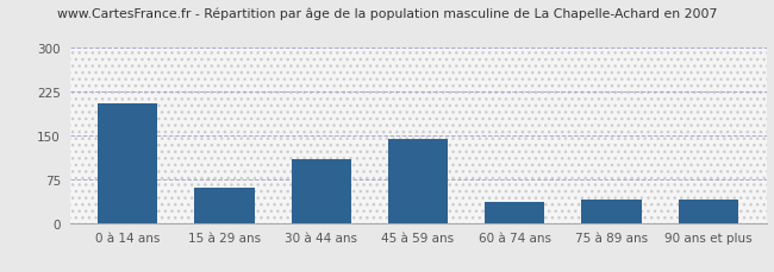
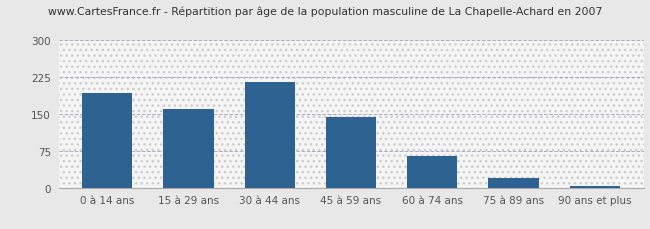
0 à 14 ans: 205 -> 193
15 à 29 ans: 60 -> 160
30 à 44 ans: 110 -> 215
60 à 74 ans: 35 -> 65
75 à 89 ans: 40 -> 20
90 ans et plus: 40 -> 4
